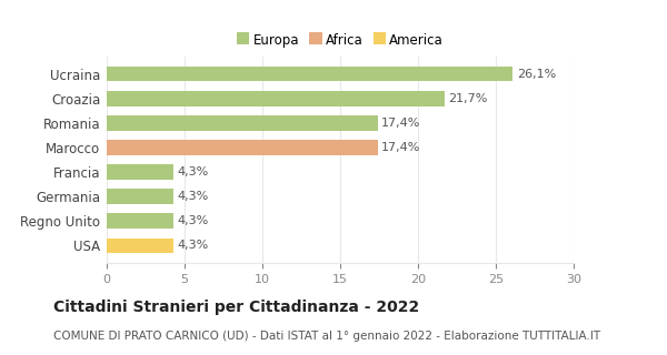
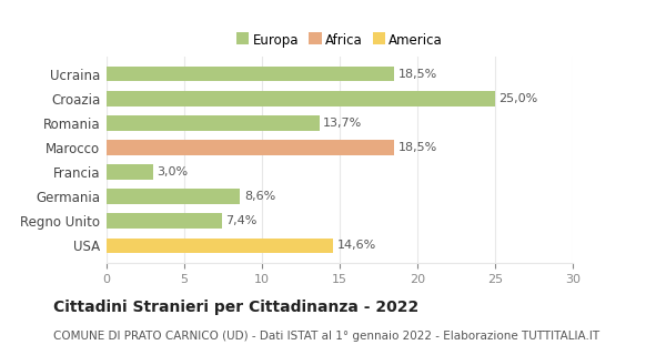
Ucraina: 26,1% -> 18,5%
Croazia: 21,7% -> 25,0%
Romania: 17,4% -> 13,7%
Marocco: 17,4% -> 18,5%
Francia: 4,3% -> 3,0%
Germania: 4,3% -> 8,6%
Regno Unito: 4,3% -> 7,4%
USA: 4,3% -> 14,6%
